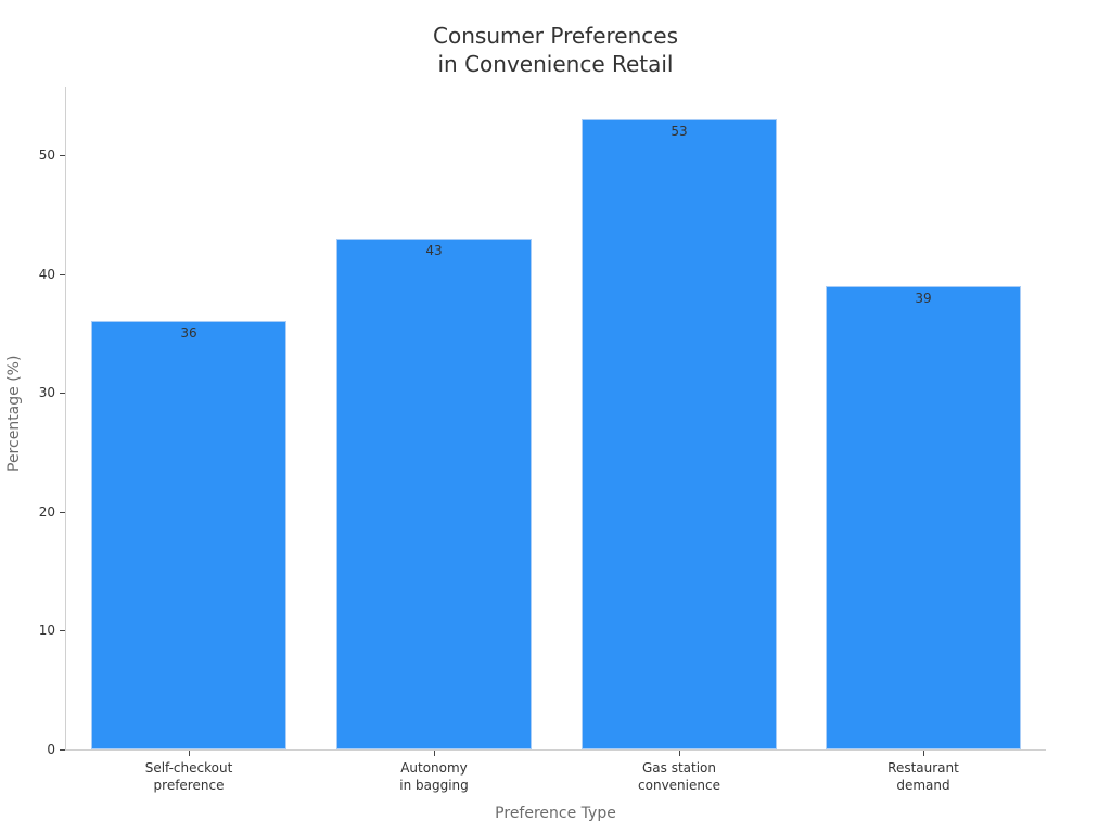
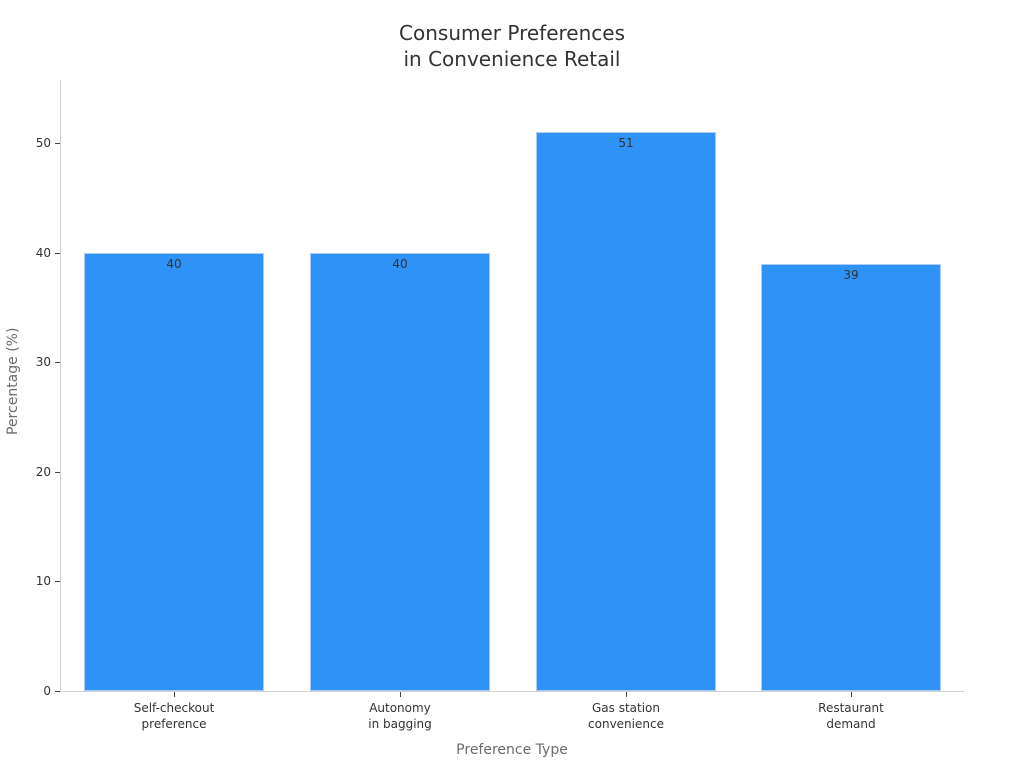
Self-checkout preference: 36 -> 40
Autonomy in bagging: 43 -> 40
Gas station convenience: 53 -> 51
